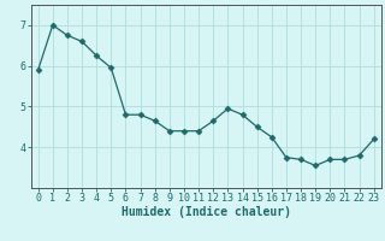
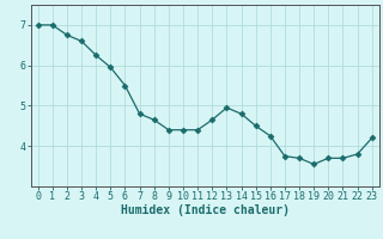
0: 5.90 -> 7.00
6: 4.80 -> 5.50
